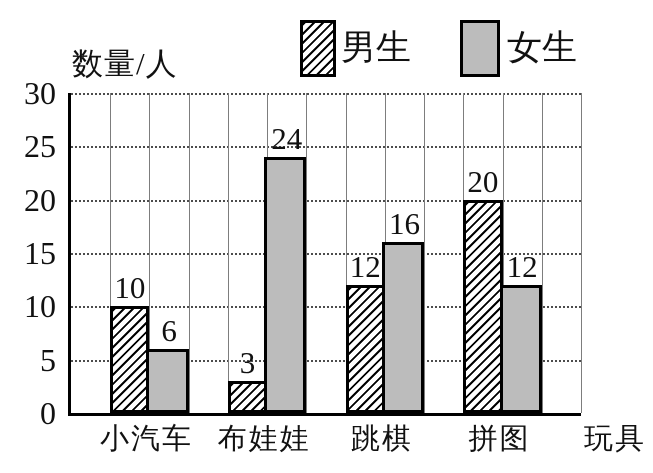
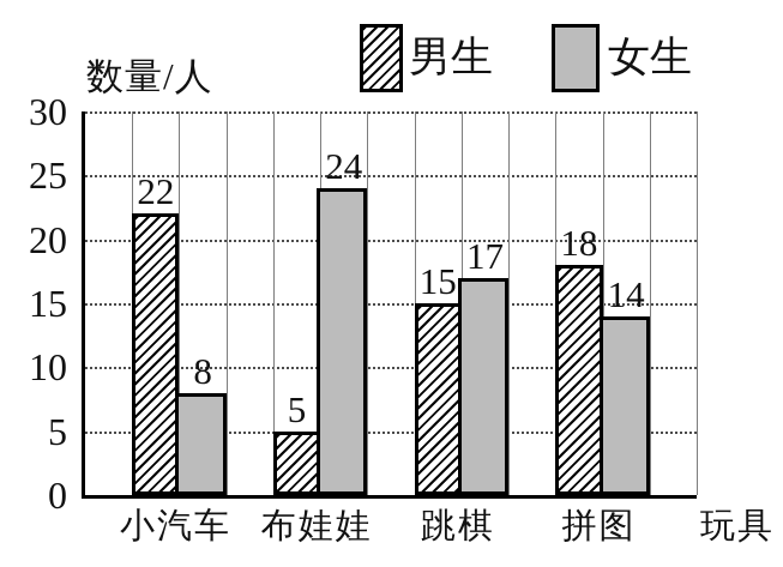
男生/小汽车: 10 -> 22
女生/小汽车: 6 -> 8
男生/布娃娃: 3 -> 5
男生/跳棋: 12 -> 15
女生/跳棋: 16 -> 17
男生/拼图: 20 -> 18
女生/拼图: 12 -> 14
